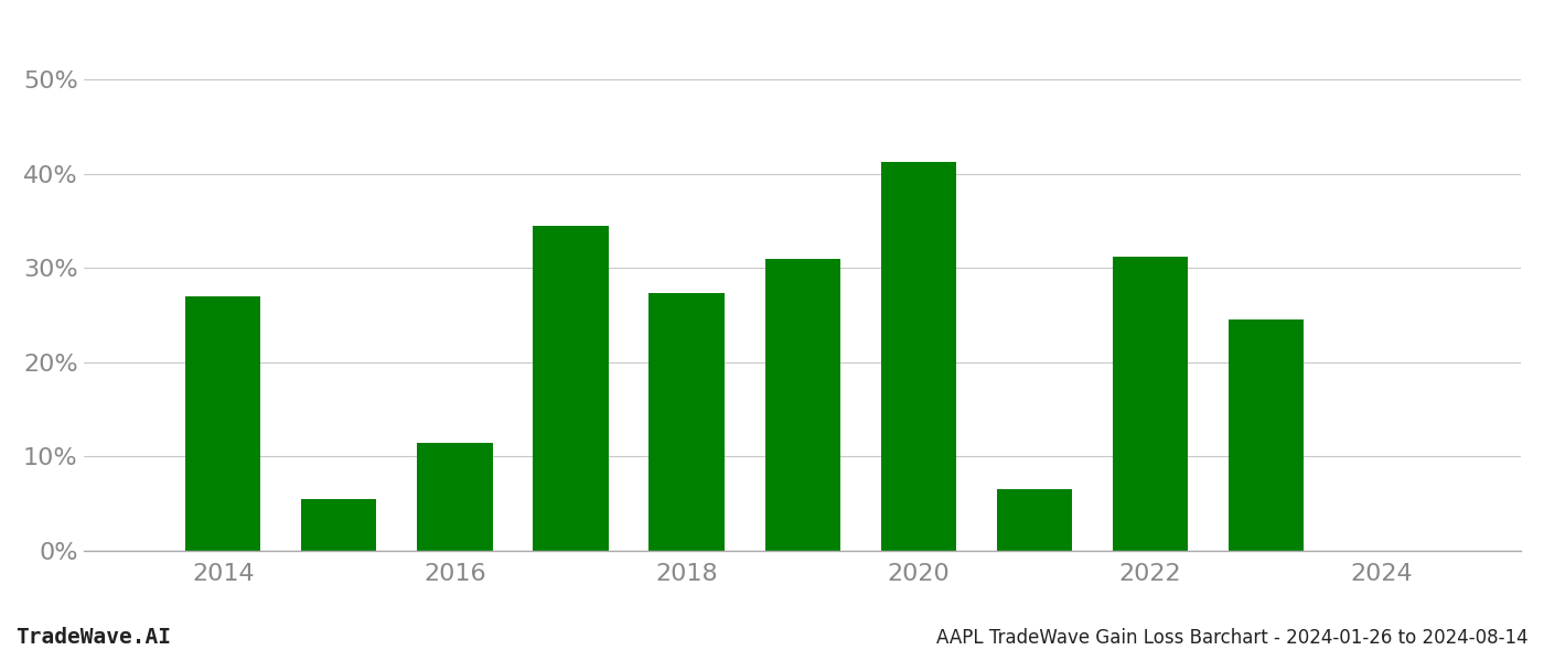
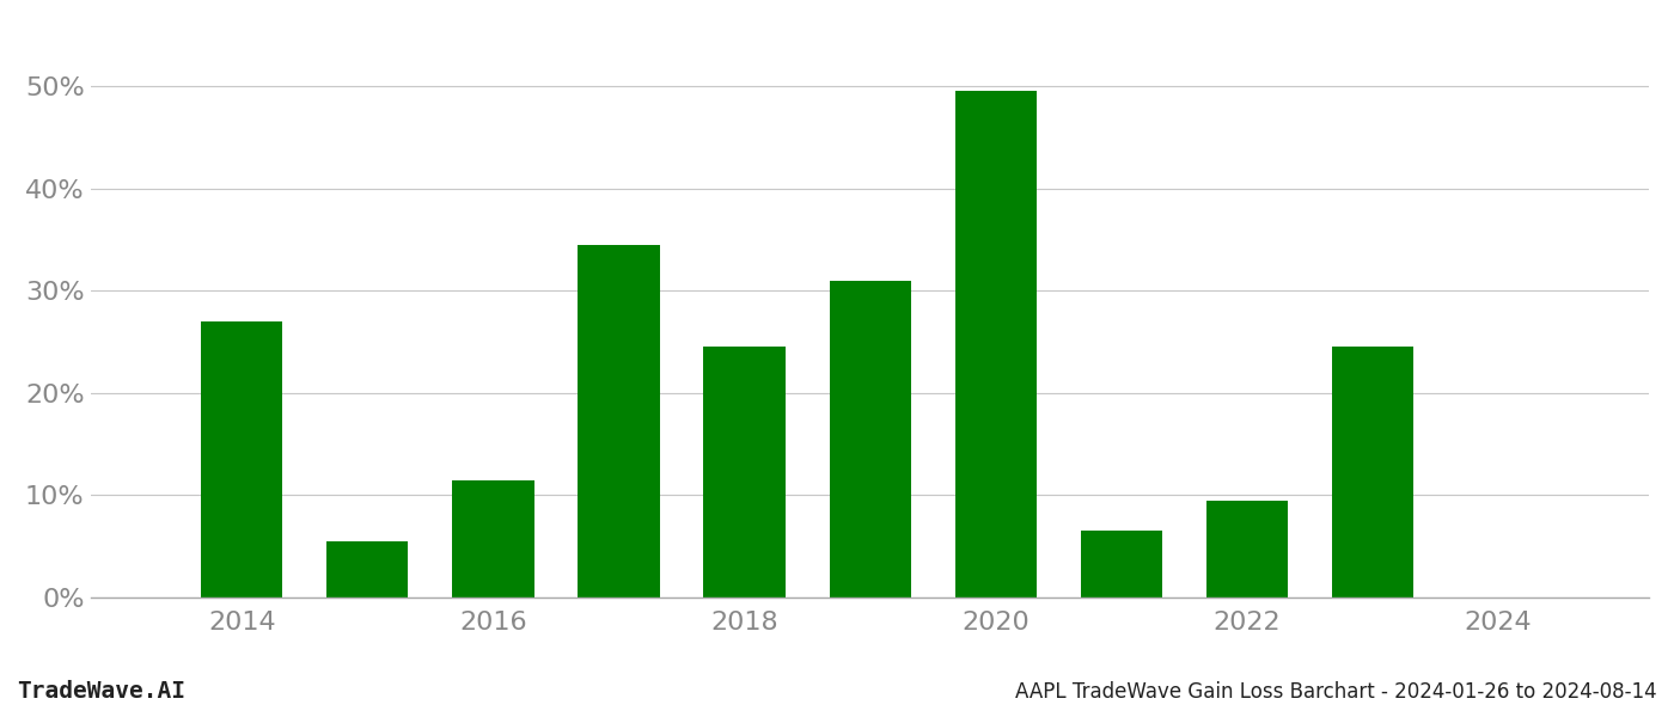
2018: 27.4% -> 24.5%
2020: 41.2% -> 49.5%
2022: 31.2% -> 9.5%
